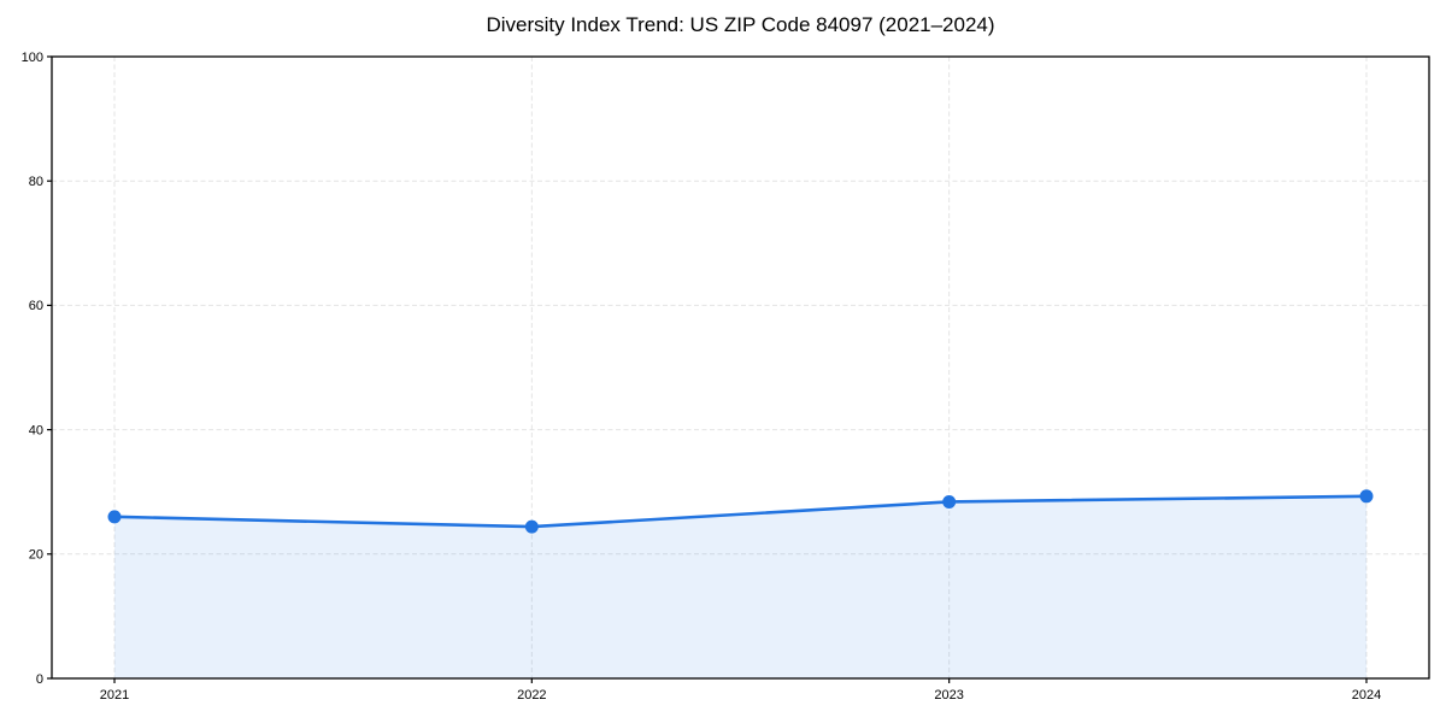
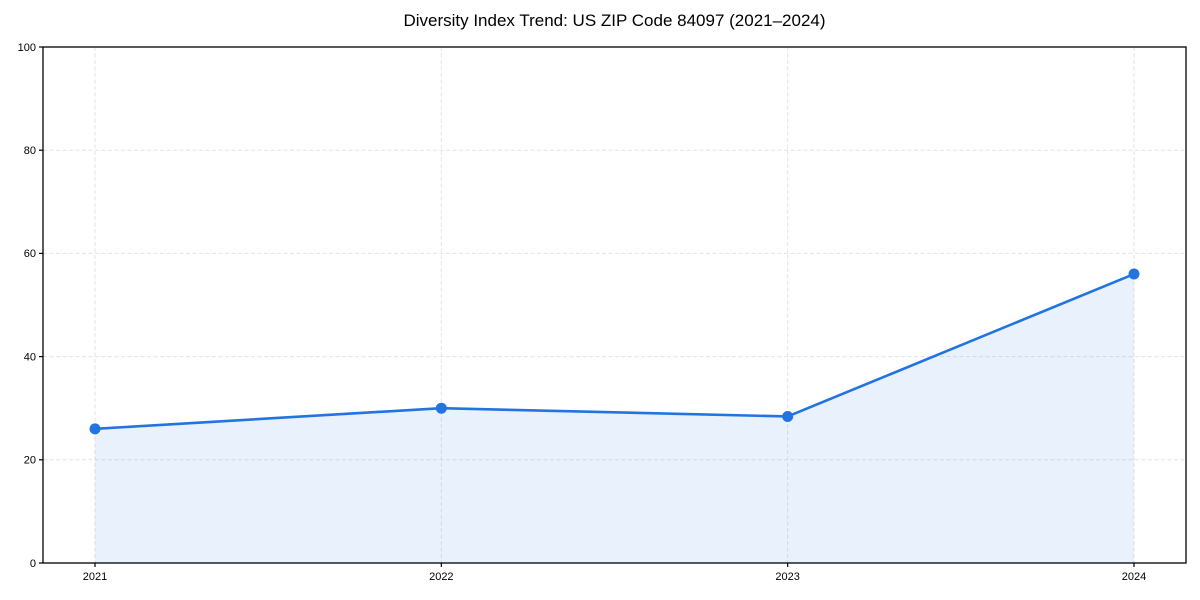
2022: 24 -> 30
2024: 29 -> 56
